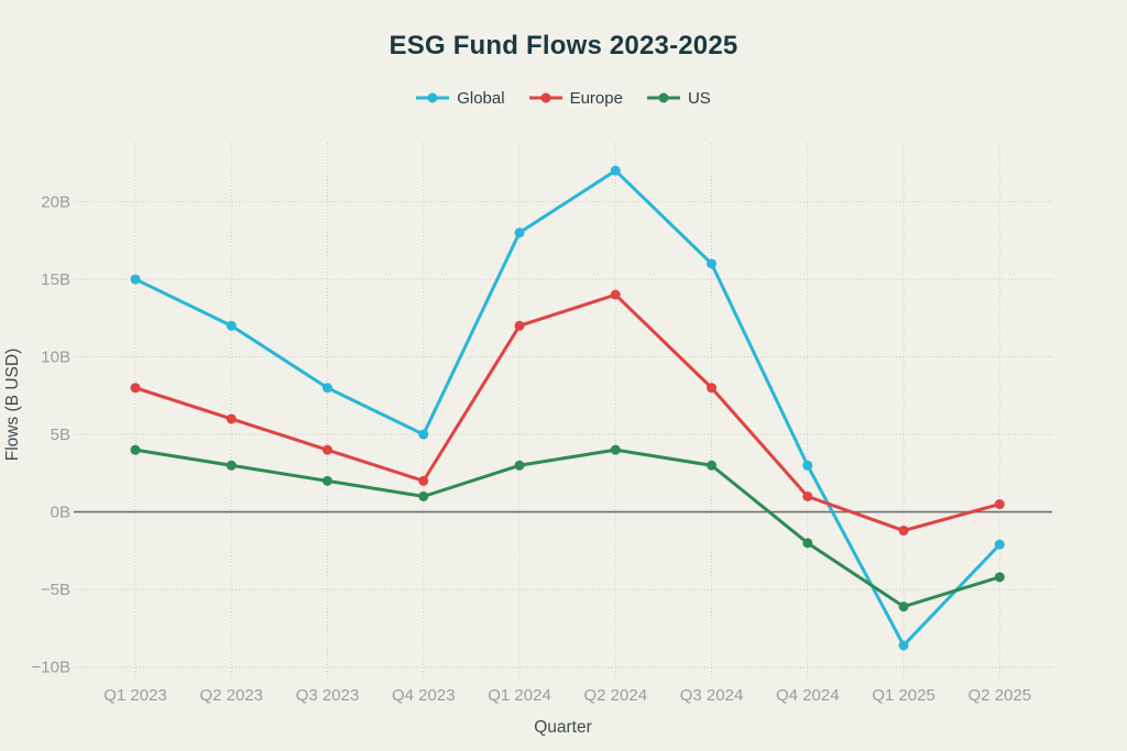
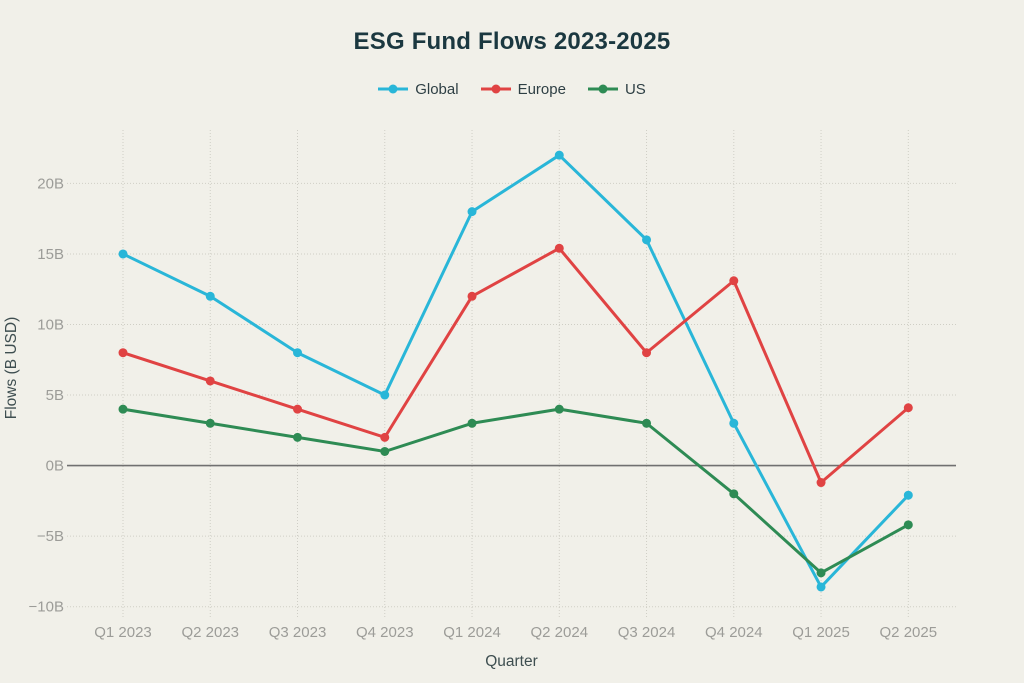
Europe/Q2 2024: 14.0B -> 15.4B
Europe/Q4 2024: 1.0B -> 13.1B
US/Q1 2025: -6.1B -> -7.6B
Europe/Q2 2025: 0.5B -> 4.1B
